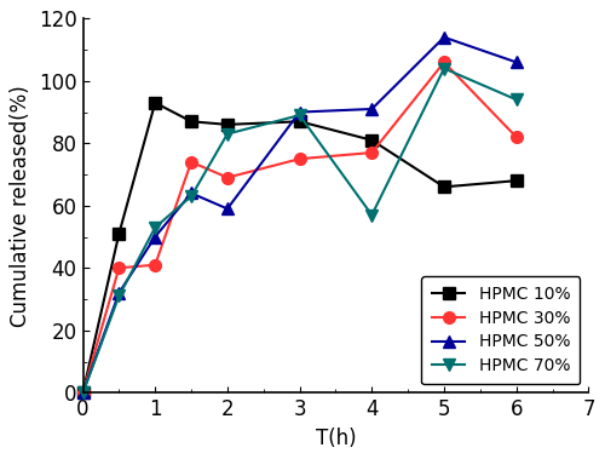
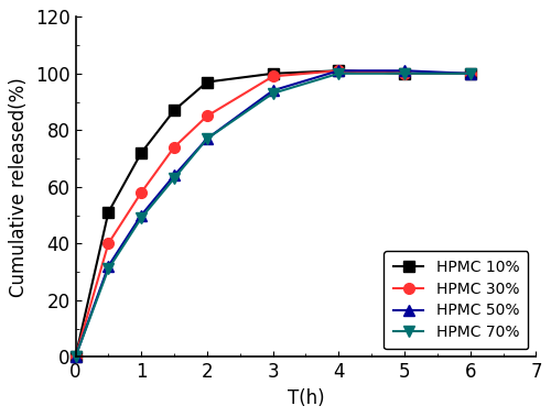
HPMC 10%/1: 93 -> 72
HPMC 30%/1: 41 -> 58
HPMC 70%/1: 53 -> 49
HPMC 10%/2: 86 -> 97
HPMC 30%/2: 69 -> 85
HPMC 50%/2: 59 -> 77
HPMC 70%/2: 83 -> 77
HPMC 10%/3: 87 -> 100
HPMC 30%/3: 75 -> 99
HPMC 50%/3: 90 -> 94
HPMC 70%/3: 89 -> 93
HPMC 10%/4: 81 -> 101
HPMC 30%/4: 77 -> 101
HPMC 50%/4: 91 -> 101
HPMC 70%/4: 57 -> 100
HPMC 10%/5: 66 -> 100
HPMC 30%/5: 106 -> 100
HPMC 50%/5: 114 -> 101
HPMC 70%/5: 104 -> 100
HPMC 10%/6: 68 -> 100
HPMC 30%/6: 82 -> 100
HPMC 50%/6: 106 -> 100
HPMC 70%/6: 94 -> 100
